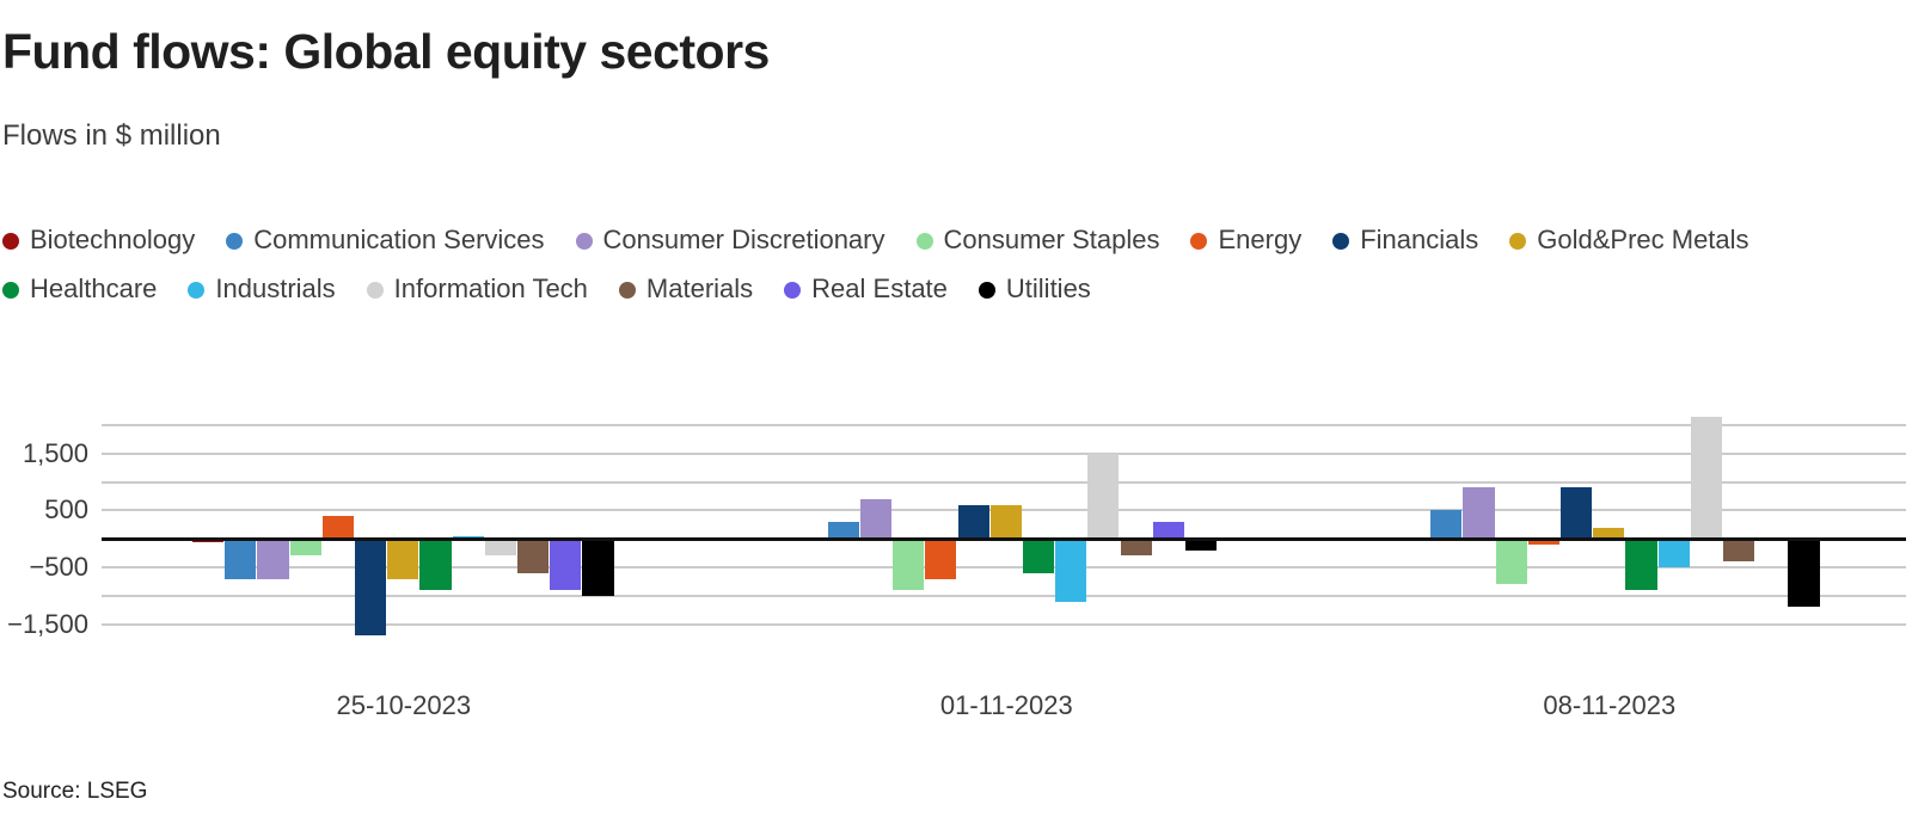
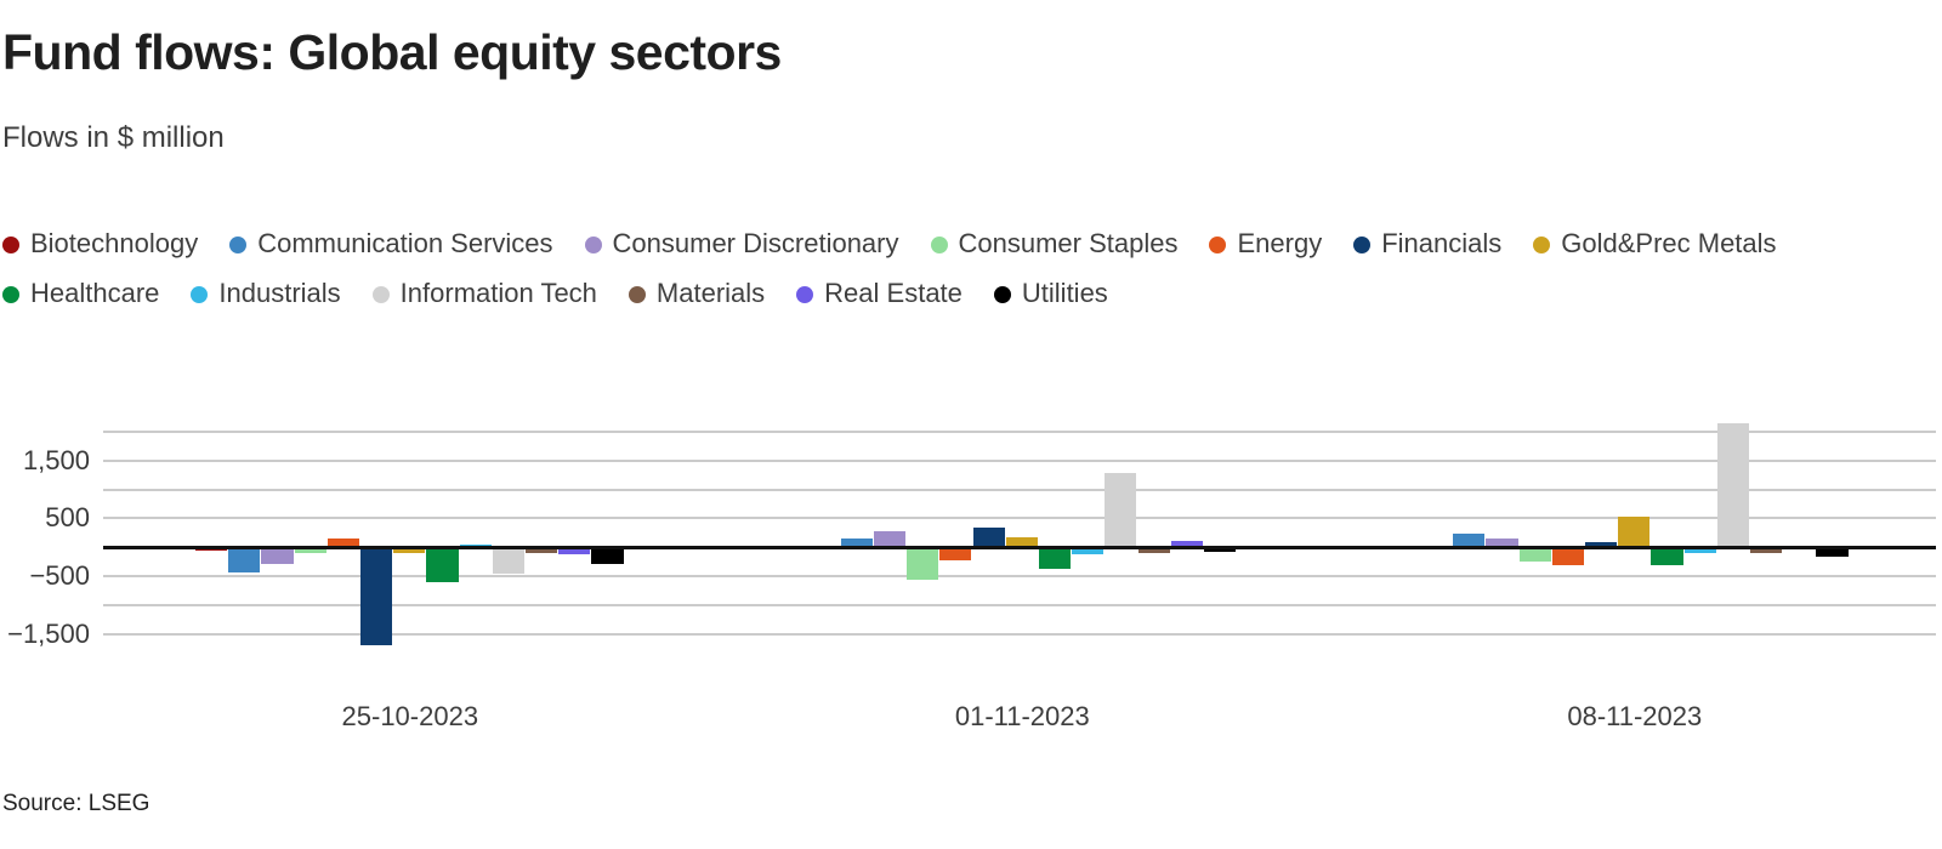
Communication Services/25-10-2023: -700 -> -400
Consumer Discretionary/25-10-2023: -700 -> -300
Consumer Staples/25-10-2023: -300 -> -100
Energy/25-10-2023: 400 -> 200
Gold&Prec Metals/25-10-2023: -700 -> -100
Healthcare/25-10-2023: -900 -> -600
Information Tech/25-10-2023: -300 -> -500
Materials/25-10-2023: -600 -> -100
Real Estate/25-10-2023: -900 -> -100
Utilities/25-10-2023: -1000 -> -300
Communication Services/01-11-2023: 300 -> 200
Consumer Discretionary/01-11-2023: 700 -> 300
Consumer Staples/01-11-2023: -900 -> -600
Energy/01-11-2023: -700 -> -200
Financials/01-11-2023: 600 -> 300
Gold&Prec Metals/01-11-2023: 600 -> 200
Healthcare/01-11-2023: -600 -> -400
Industrials/01-11-2023: -1100 -> -100
Information Tech/01-11-2023: 1500 -> 1300
Materials/01-11-2023: -300 -> -100
Real Estate/01-11-2023: 300 -> 100
Utilities/01-11-2023: -200 -> -100
Communication Services/08-11-2023: 500 -> 200
Consumer Discretionary/08-11-2023: 900 -> 200
Consumer Staples/08-11-2023: -800 -> -200
Energy/08-11-2023: -100 -> -300
Financials/08-11-2023: 900 -> 100
Gold&Prec Metals/08-11-2023: 200 -> 500
Healthcare/08-11-2023: -900 -> -300
Industrials/08-11-2023: -500 -> -100
Materials/08-11-2023: -400 -> -100
Utilities/08-11-2023: -1200 -> -200
